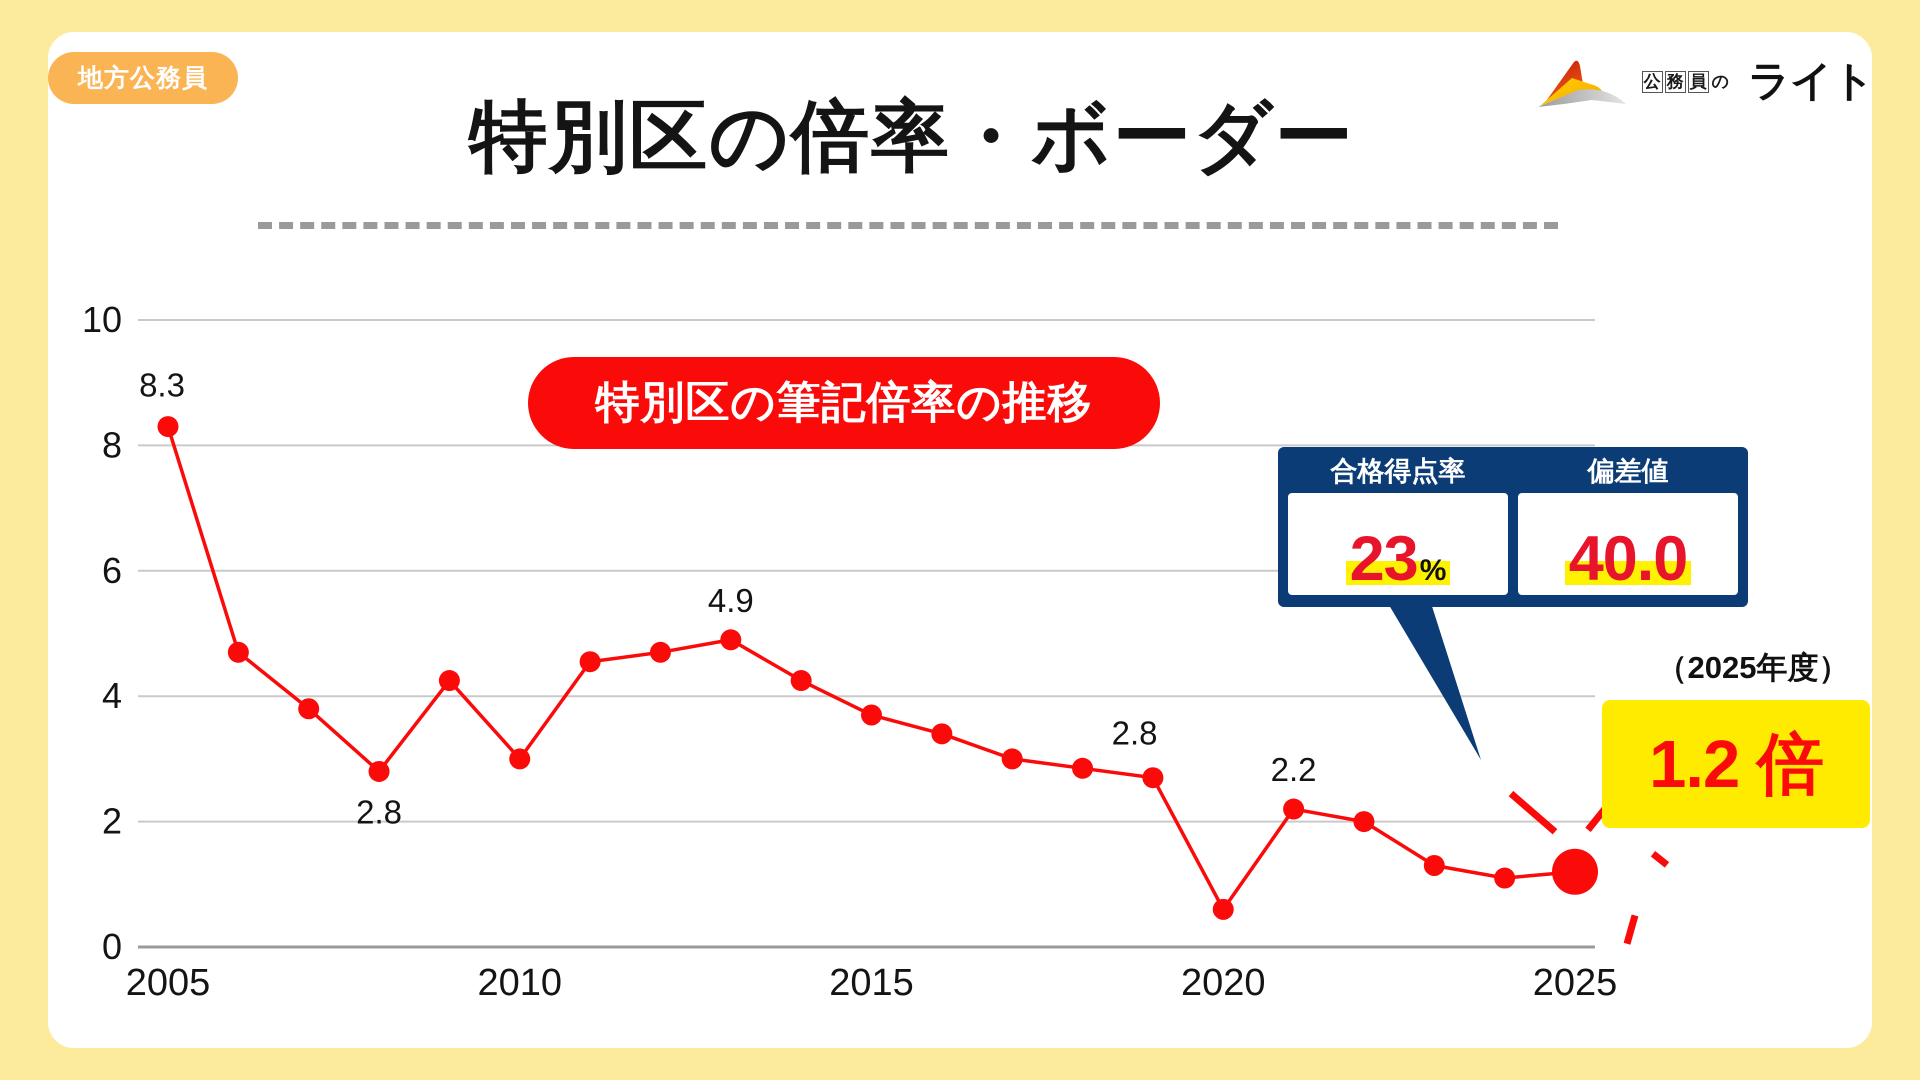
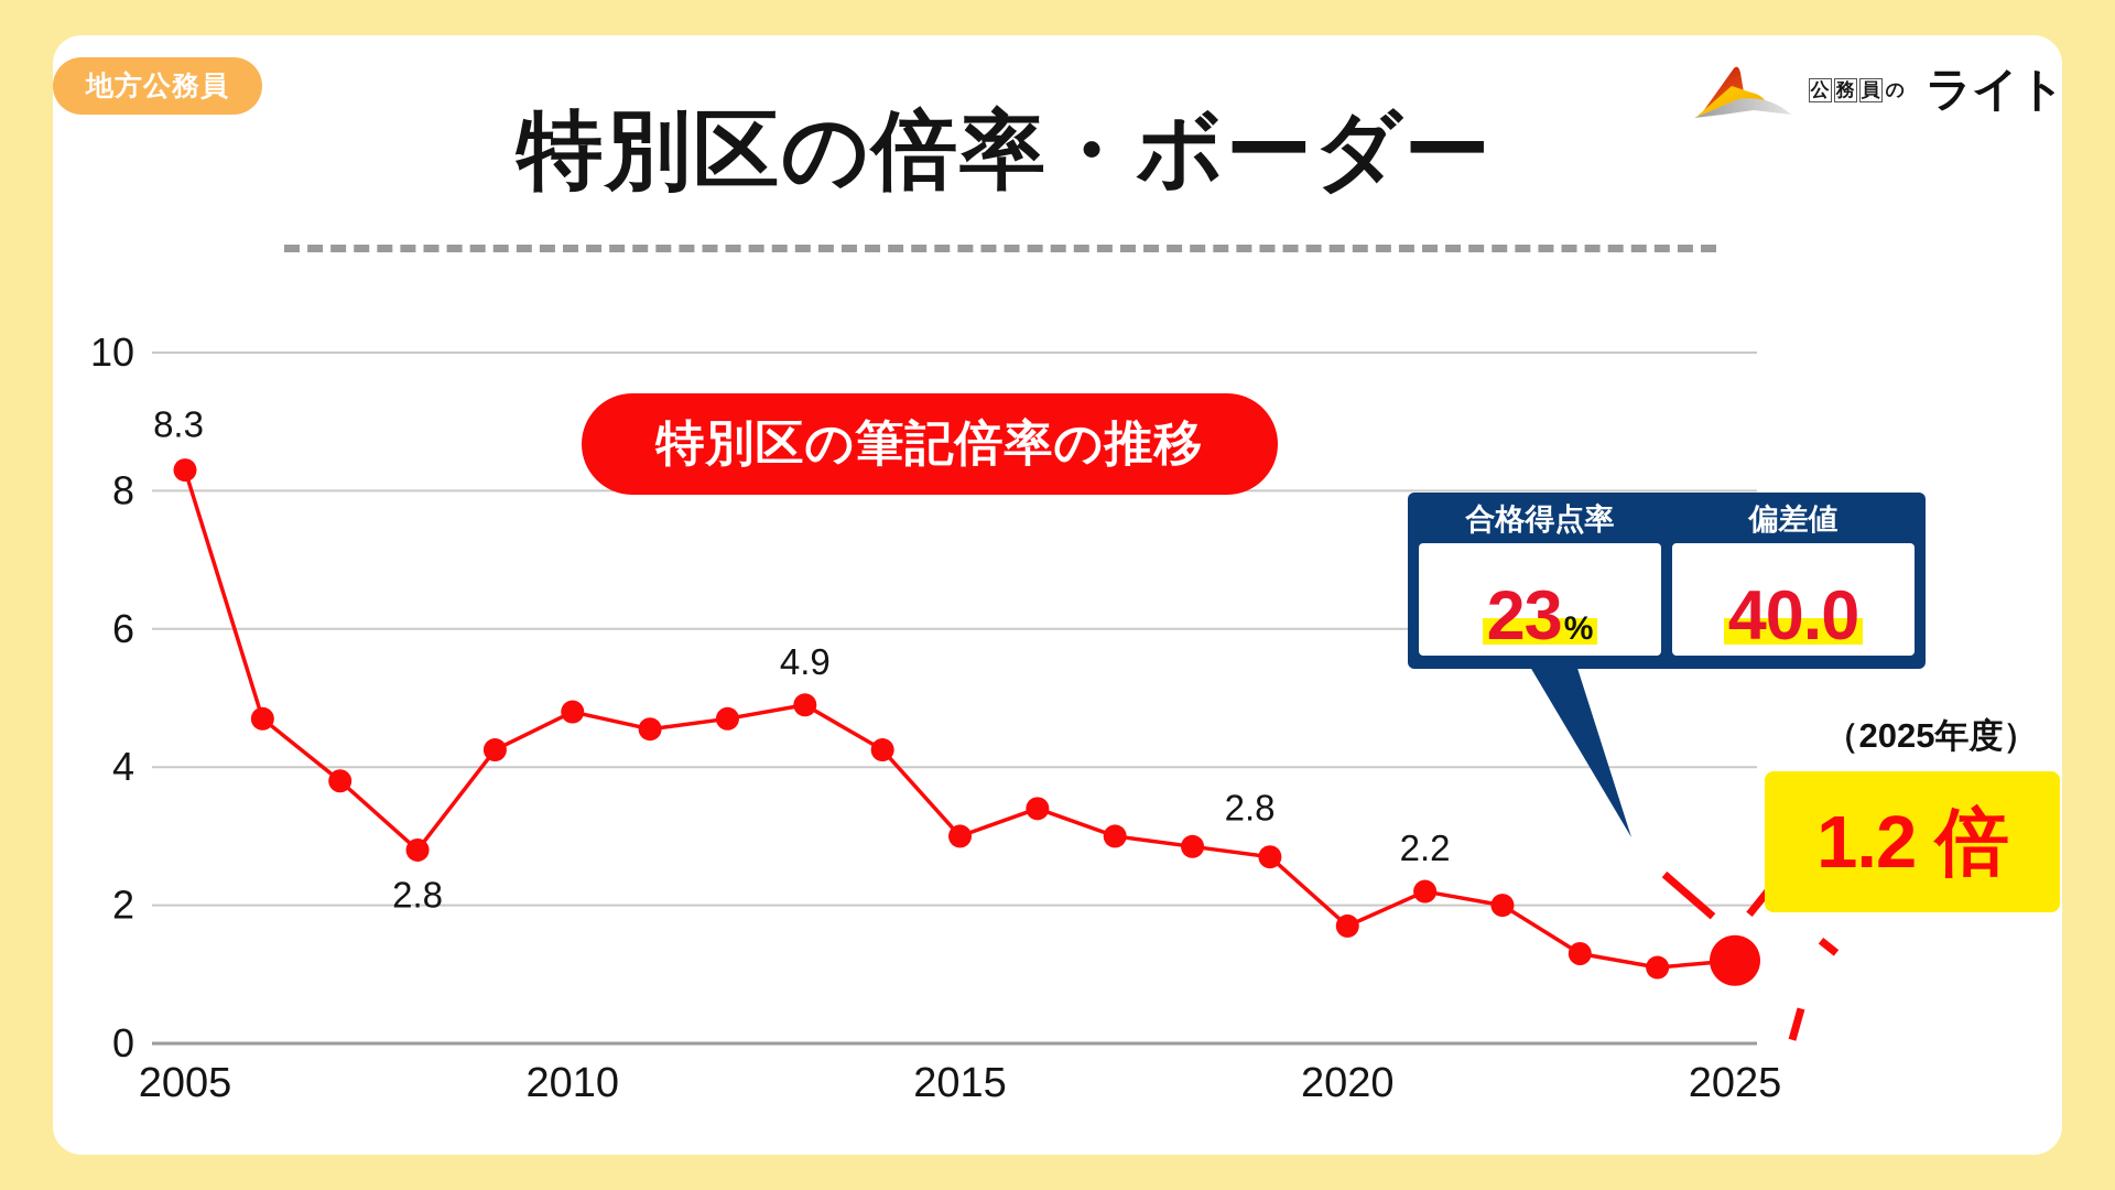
2010: 3.0 -> 4.8
2015: 3.7 -> 3.0
2020: 0.6 -> 1.7
